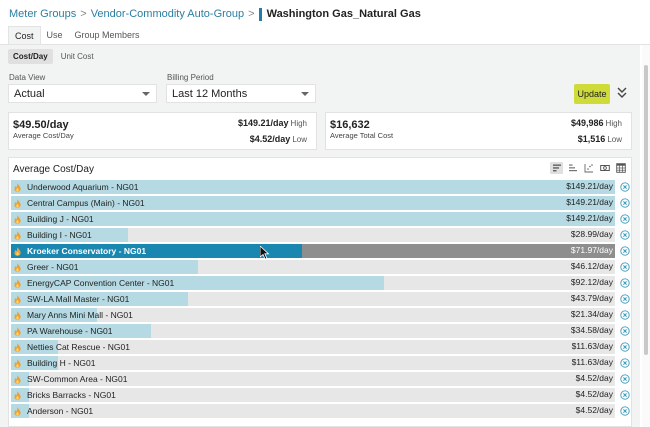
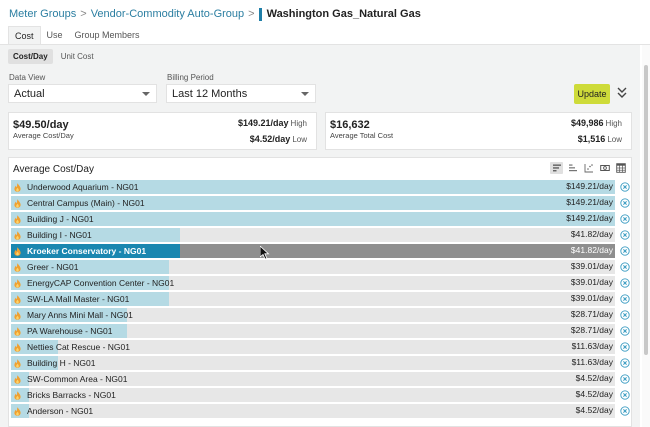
Building I - NG01: 28.99 -> 41.82
Kroeker Conservatory - NG01: 71.97 -> 41.82
Greer - NG01: 46.12 -> 39.01
EnergyCAP Convention Center - NG01: 92.12 -> 39.01
SW-LA Mall Master - NG01: 43.79 -> 39.01
Mary Anns Mini Mall - NG01: 21.34 -> 28.71
PA Warehouse - NG01: 34.58 -> 28.71
